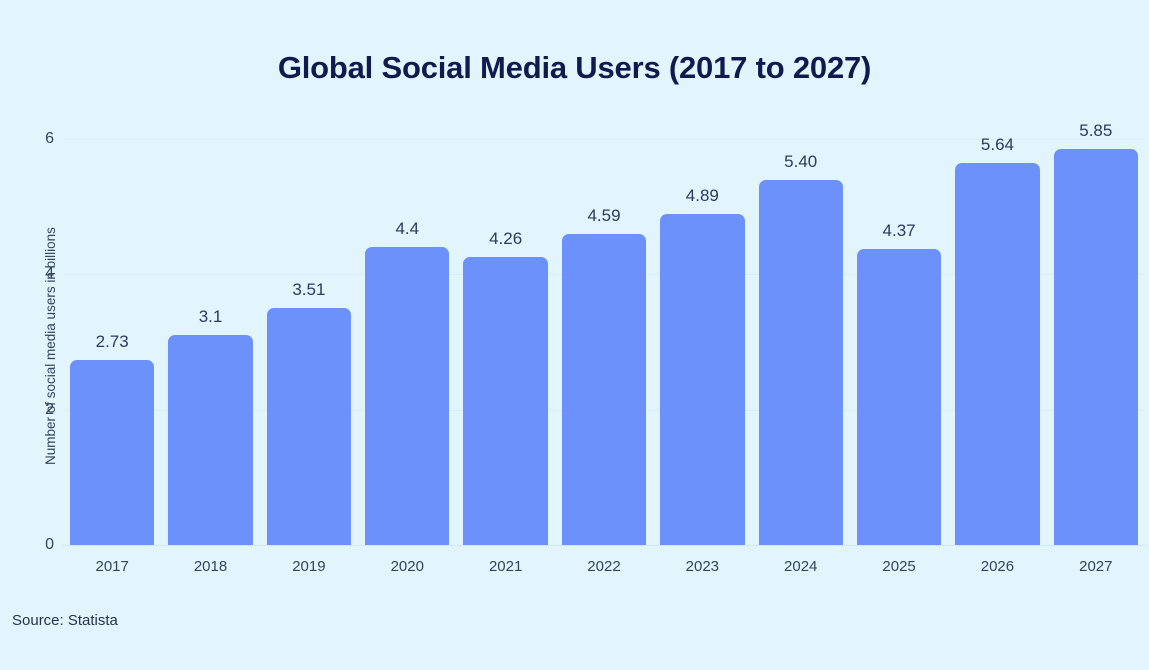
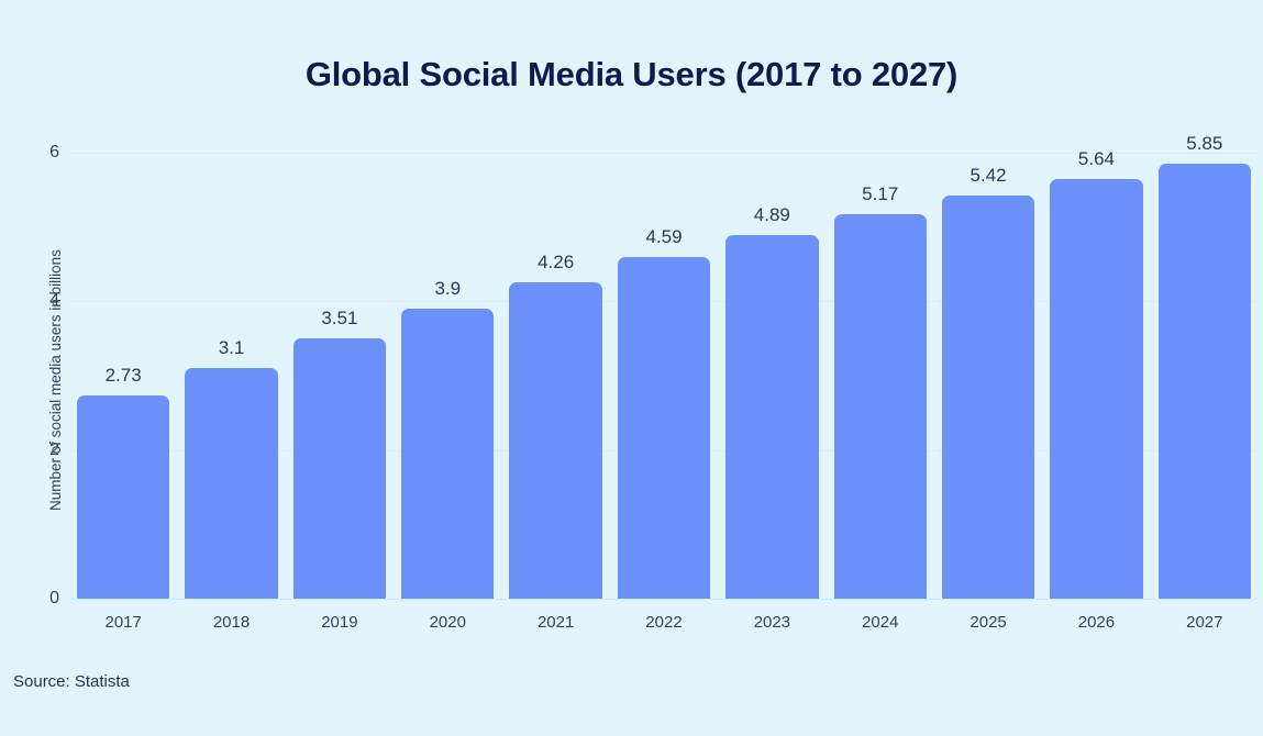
2020: 4.4 -> 3.9
2024: 5.40 -> 5.17
2025: 4.37 -> 5.42
